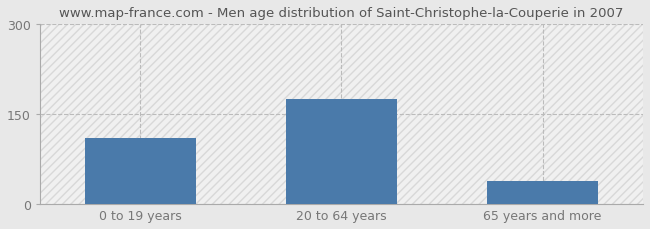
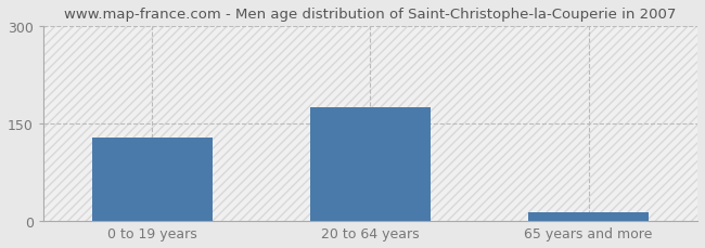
0 to 19 years: 110 -> 128
65 years and more: 38 -> 13
